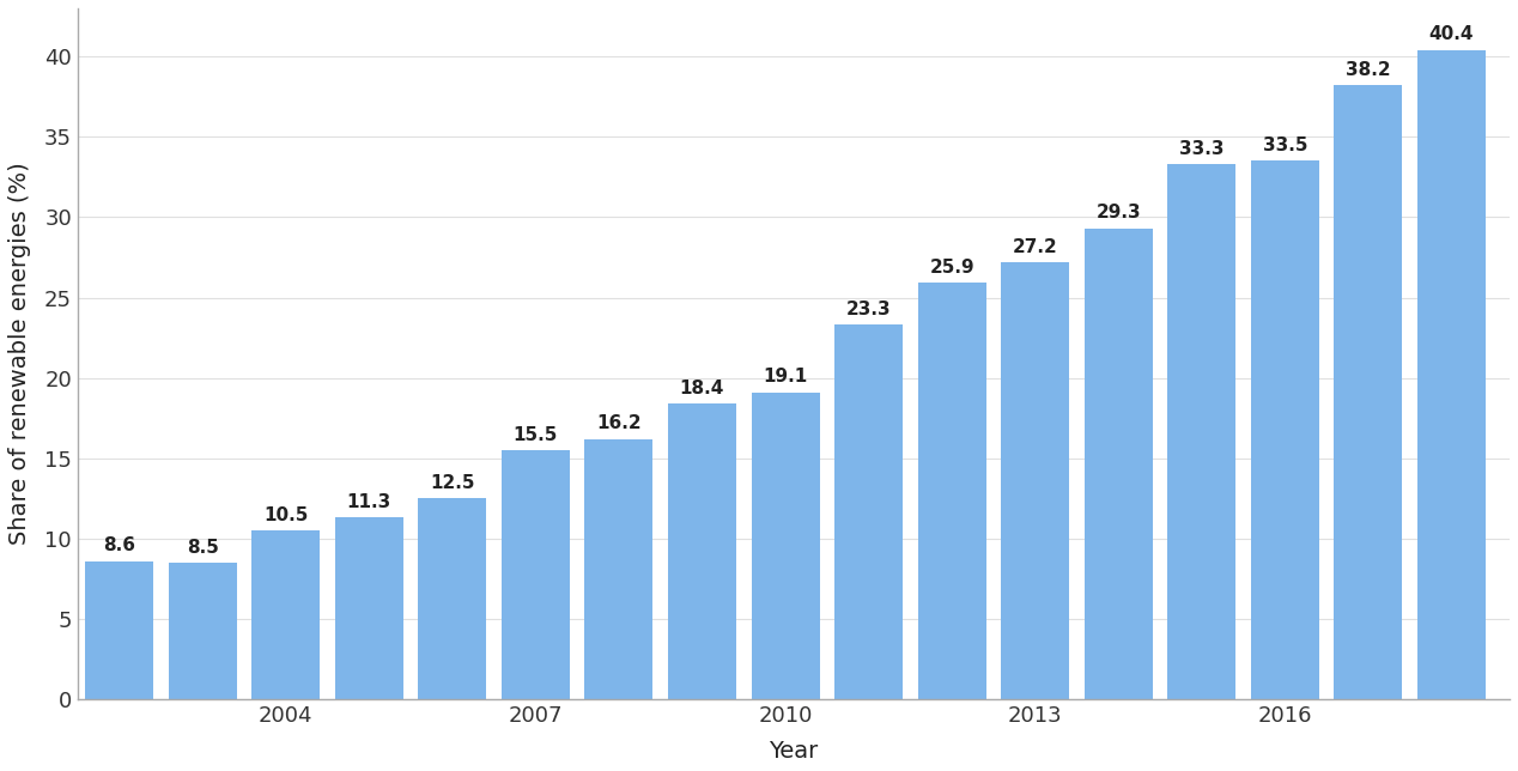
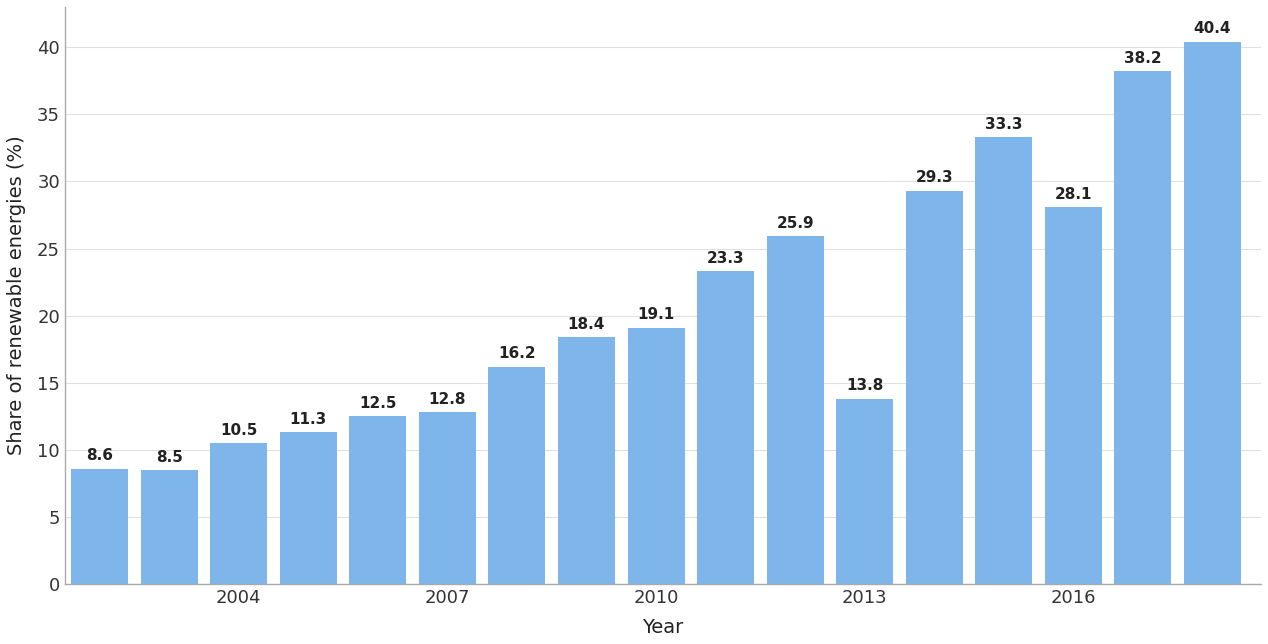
2007: 15.5 -> 12.8
2013: 27.2 -> 13.8
2016: 33.5 -> 28.1
